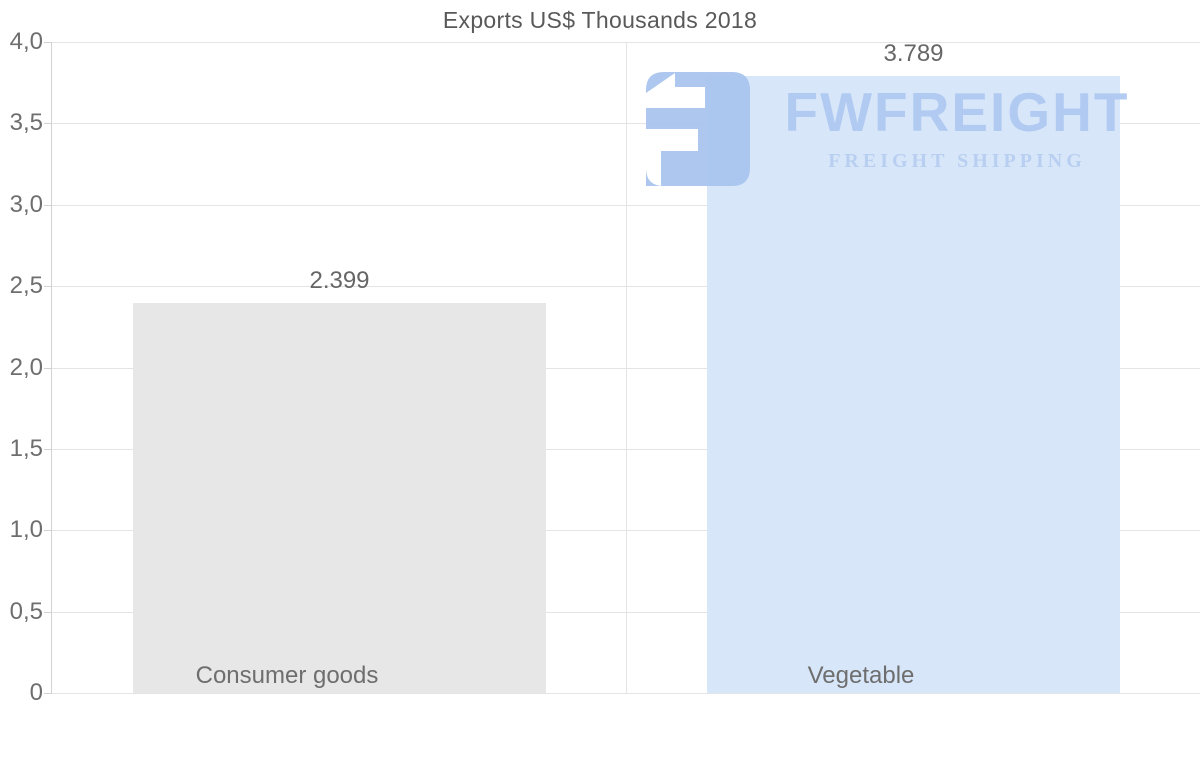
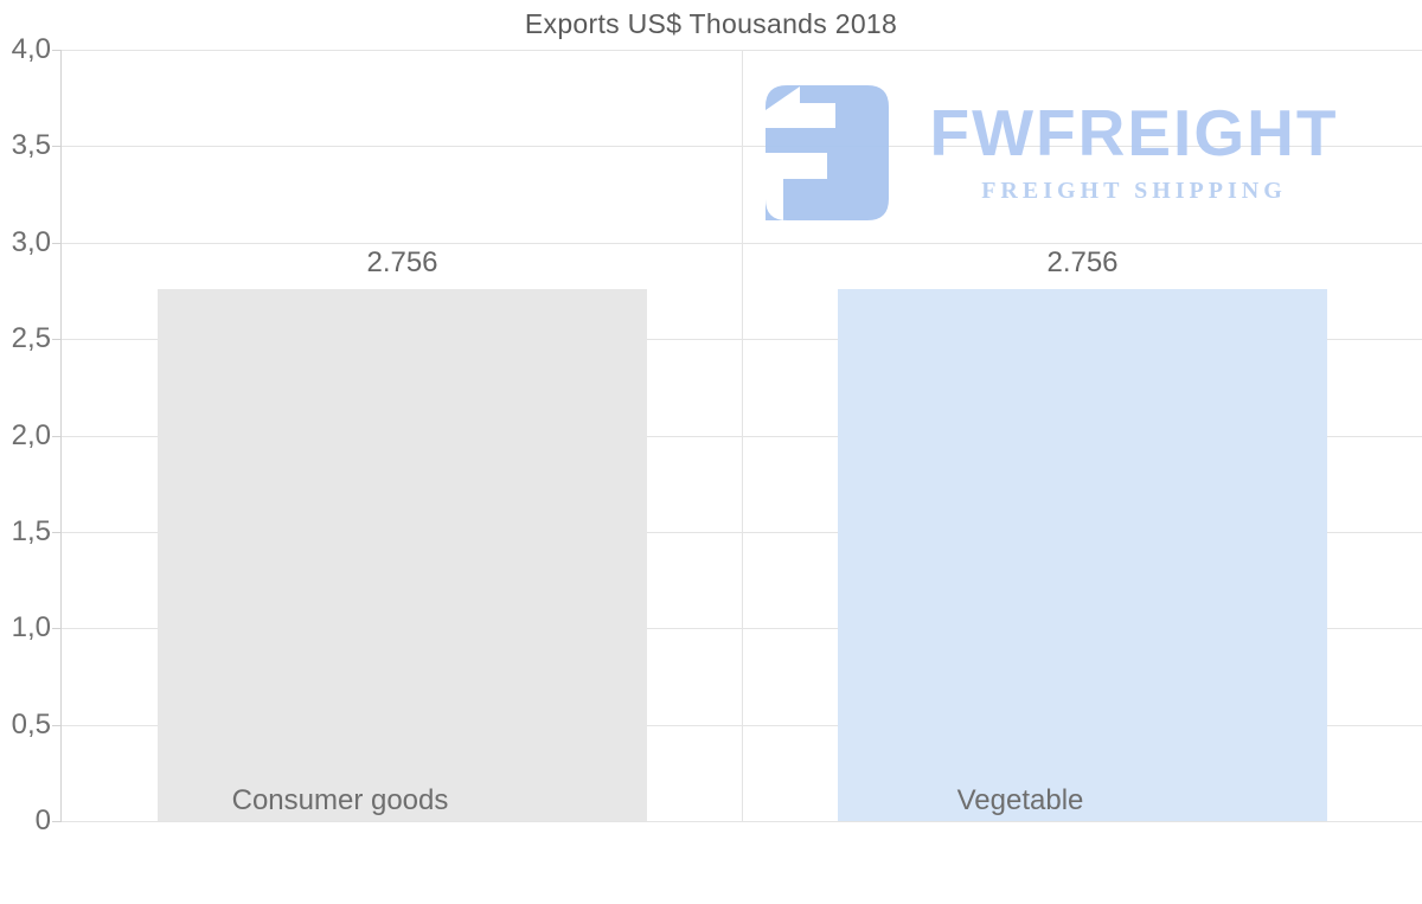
Consumer goods: 2.399 -> 2.756
Vegetable: 3.789 -> 2.756
